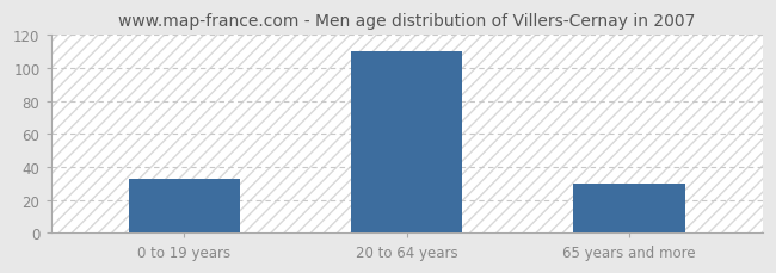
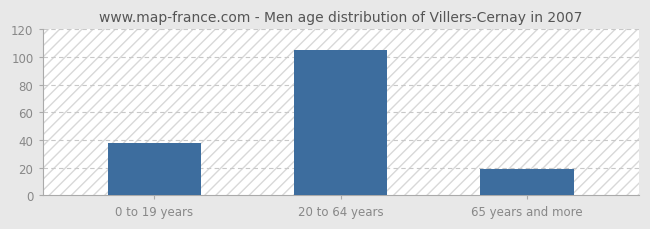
0 to 19 years: 33 -> 38
20 to 64 years: 110 -> 105
65 years and more: 30 -> 19
